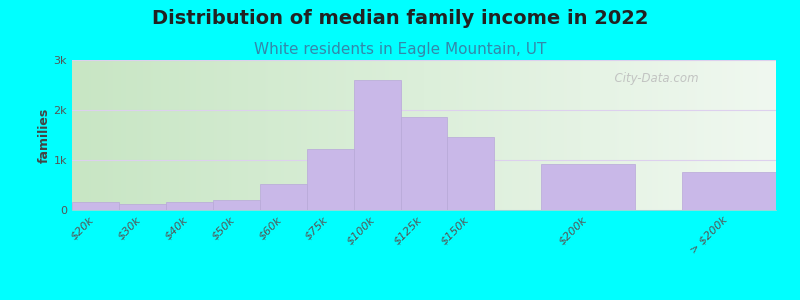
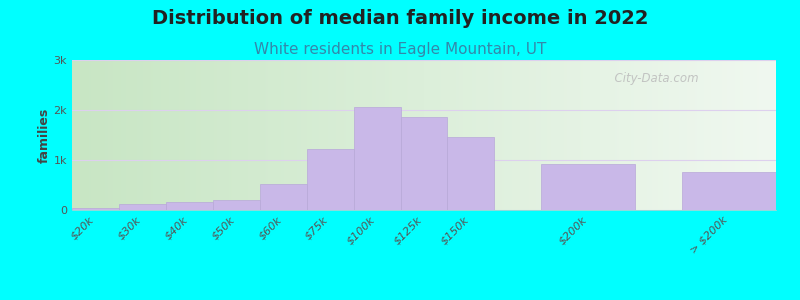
$20k: 0.16k -> 0.05k
$100k: 2.60k -> 2.06k
